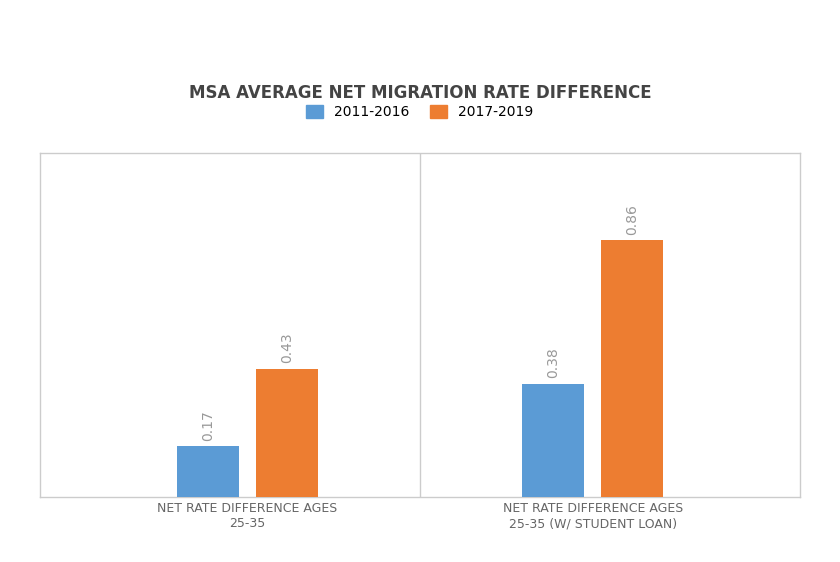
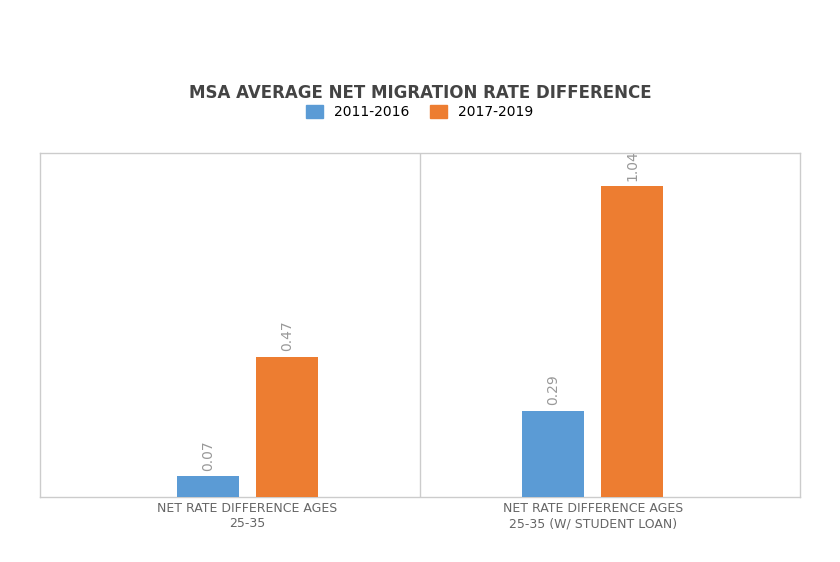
2011-2016/NET RATE DIFFERENCE AGES 25-35: 0.17 -> 0.07
2017-2019/NET RATE DIFFERENCE AGES 25-35: 0.43 -> 0.47
2011-2016/NET RATE DIFFERENCE AGES 25-35 (W/ STUDENT LOAN): 0.38 -> 0.29
2017-2019/NET RATE DIFFERENCE AGES 25-35 (W/ STUDENT LOAN): 0.86 -> 1.04
